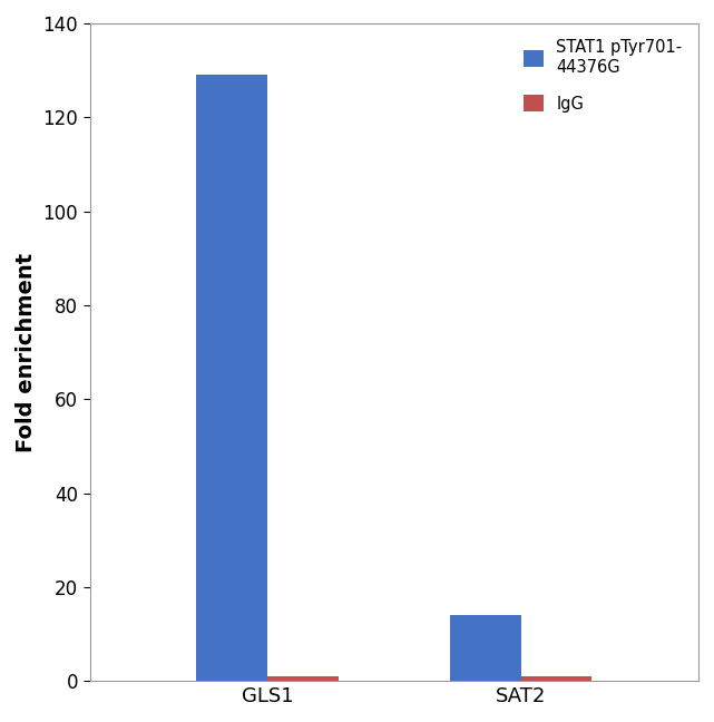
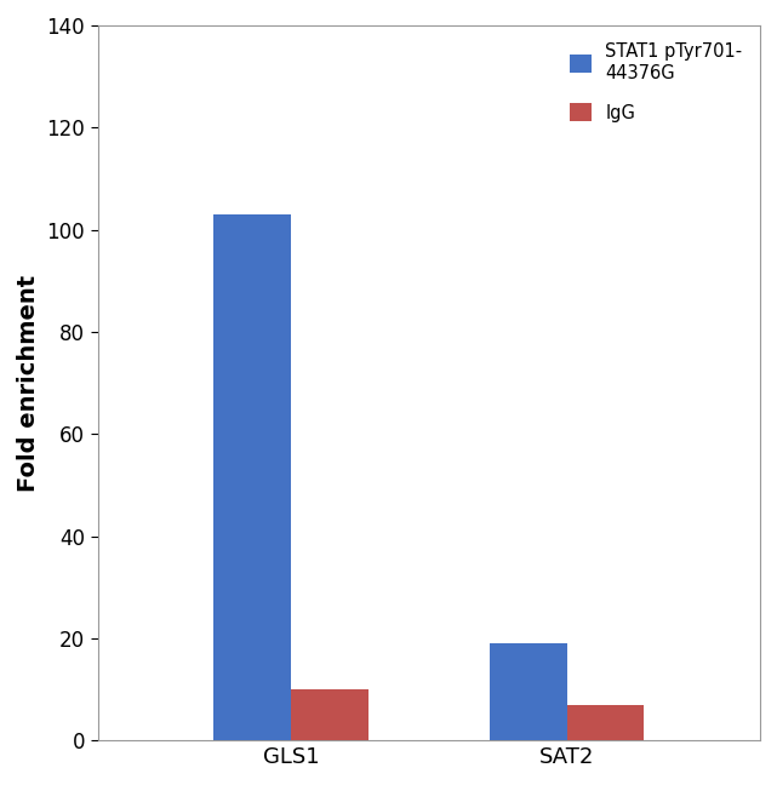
STAT1 pTyr701- 44376G/GLS1: 129 -> 103
IgG/GLS1: 1 -> 10
STAT1 pTyr701- 44376G/SAT2: 14 -> 19
IgG/SAT2: 1 -> 7
